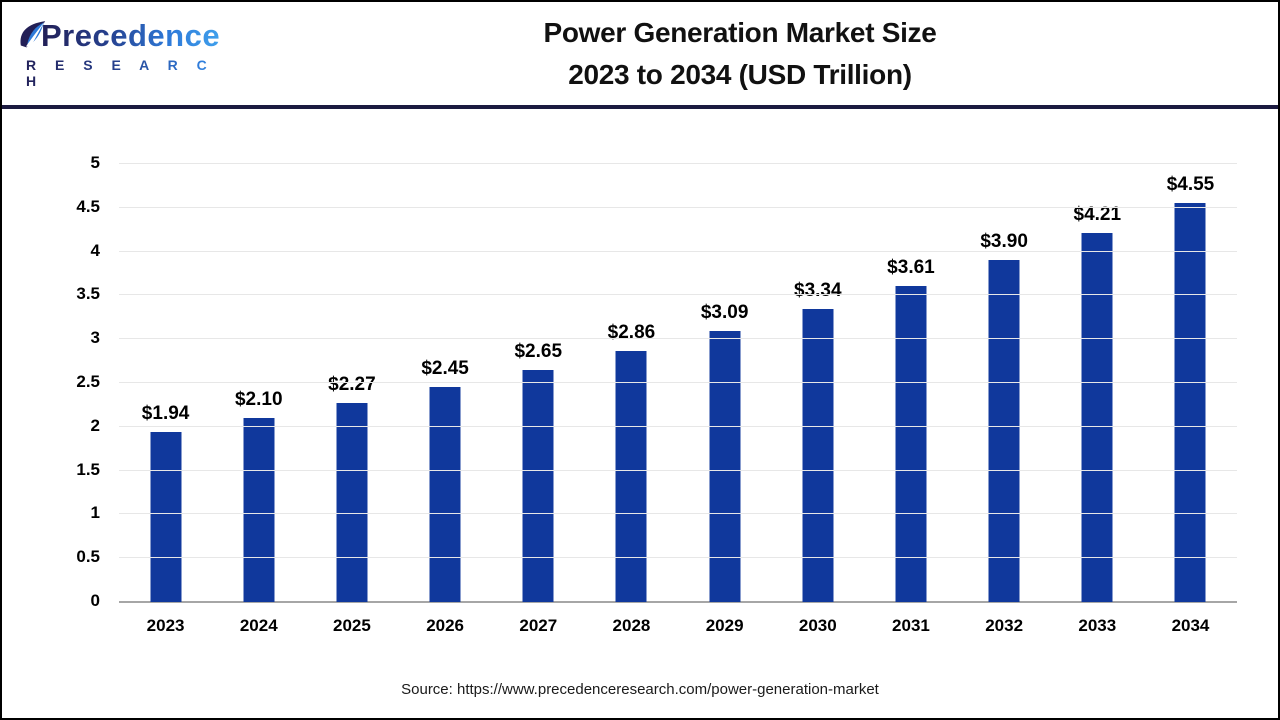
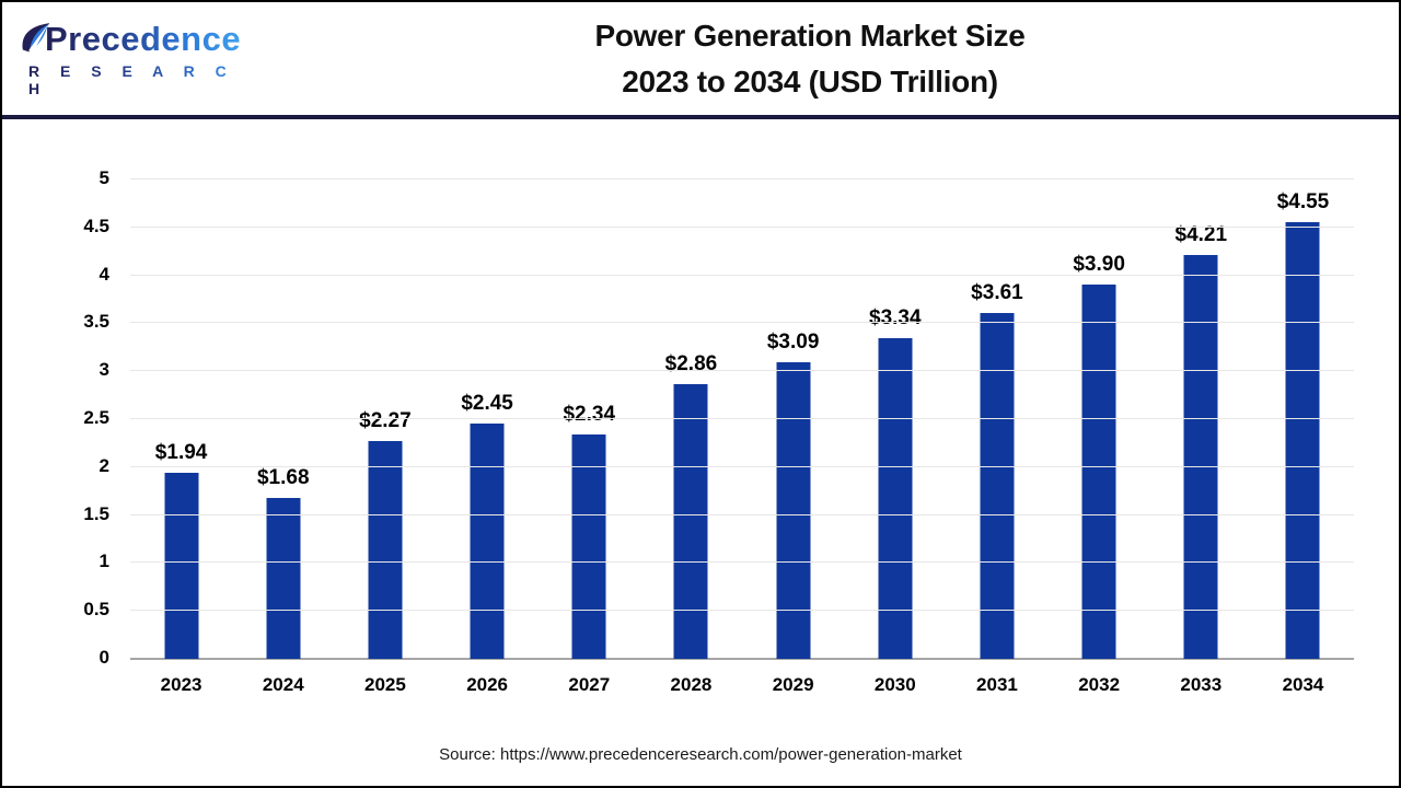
2024: $2.10 -> $1.68
2027: $2.65 -> $2.34
